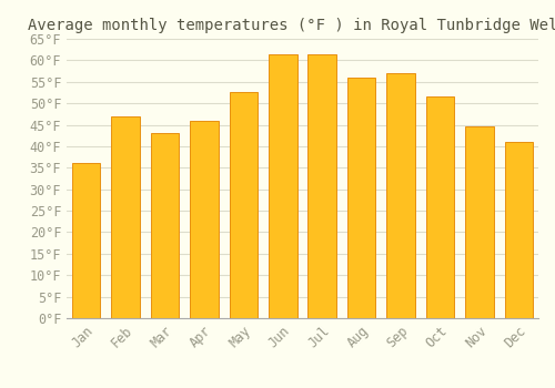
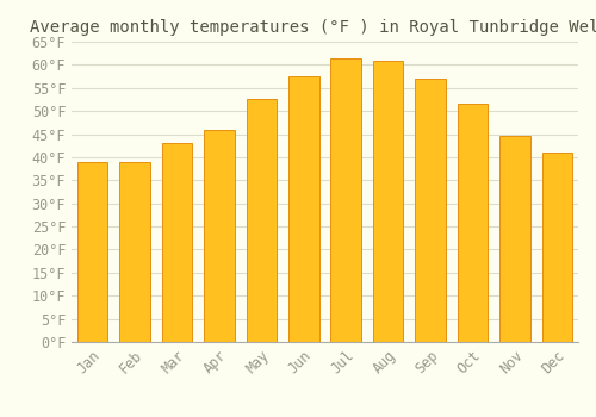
Jan: 36.0°F -> 39.0°F
Feb: 47.0°F -> 39.0°F
Jun: 61.5°F -> 57.5°F
Aug: 56.0°F -> 61.0°F
